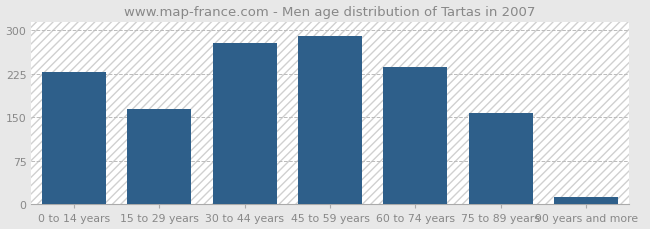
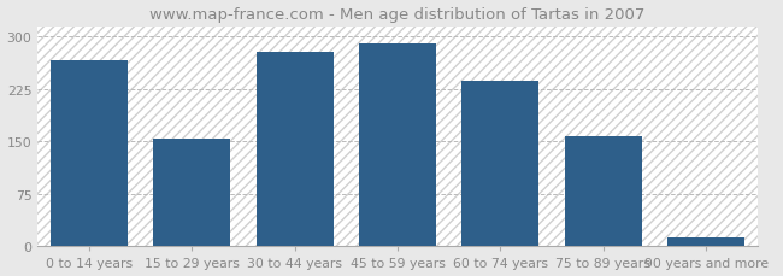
0 to 14 years: 228 -> 266
15 to 29 years: 165 -> 154
